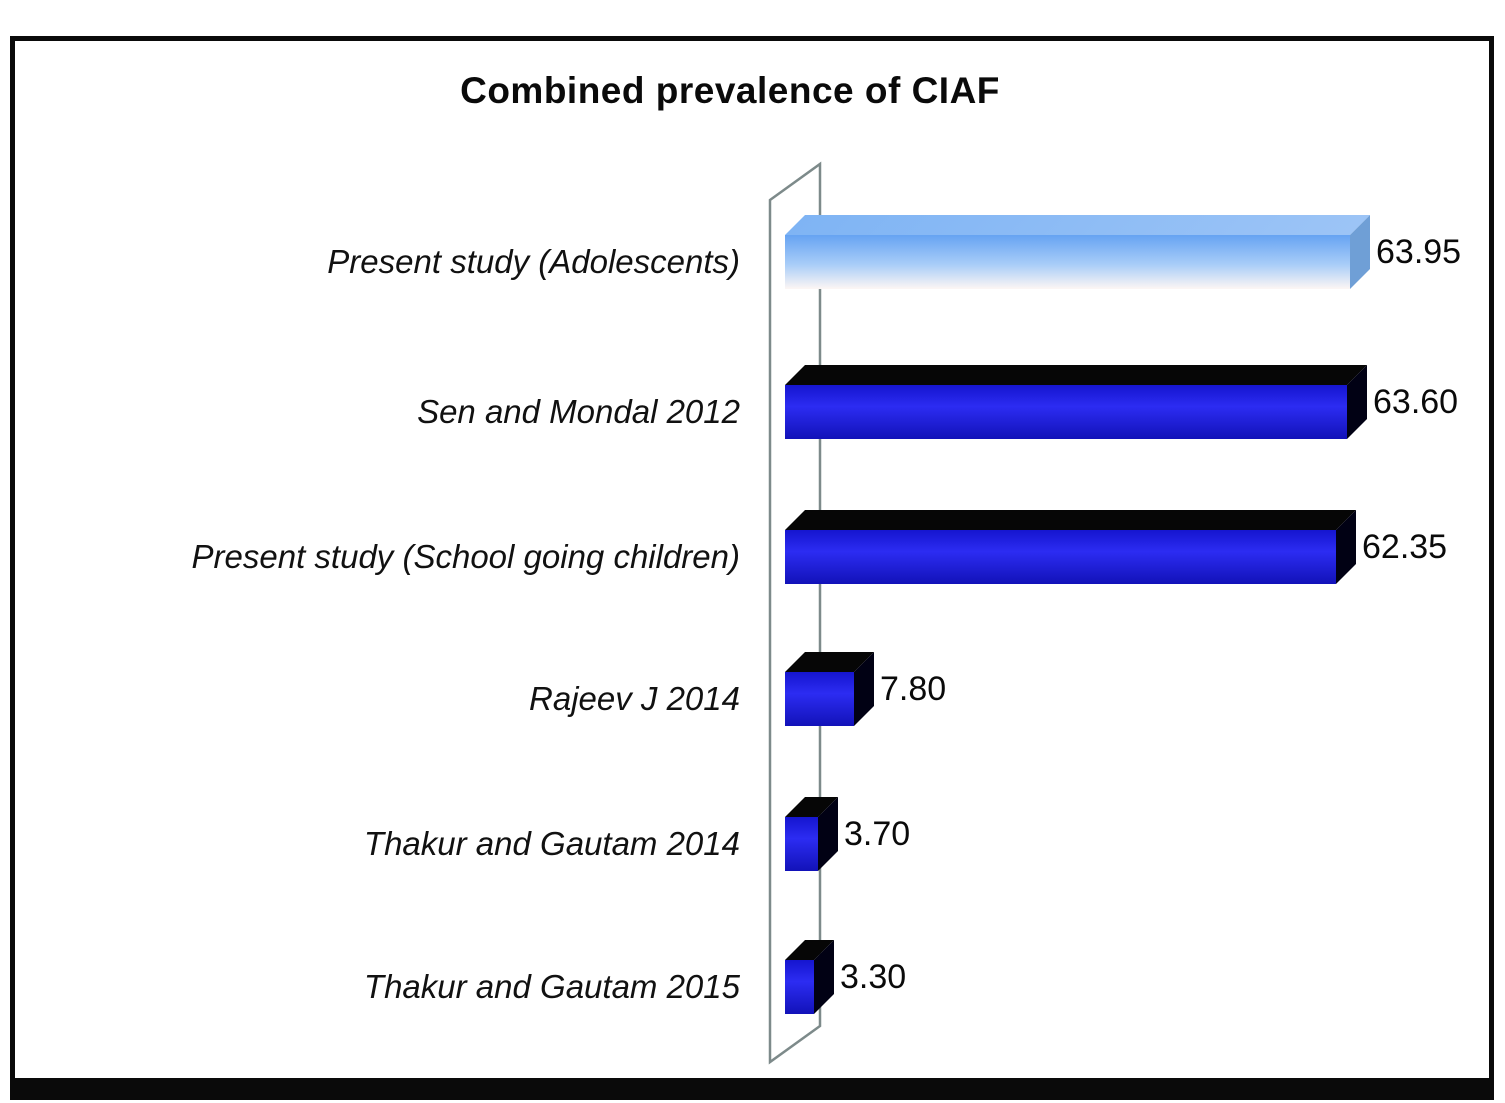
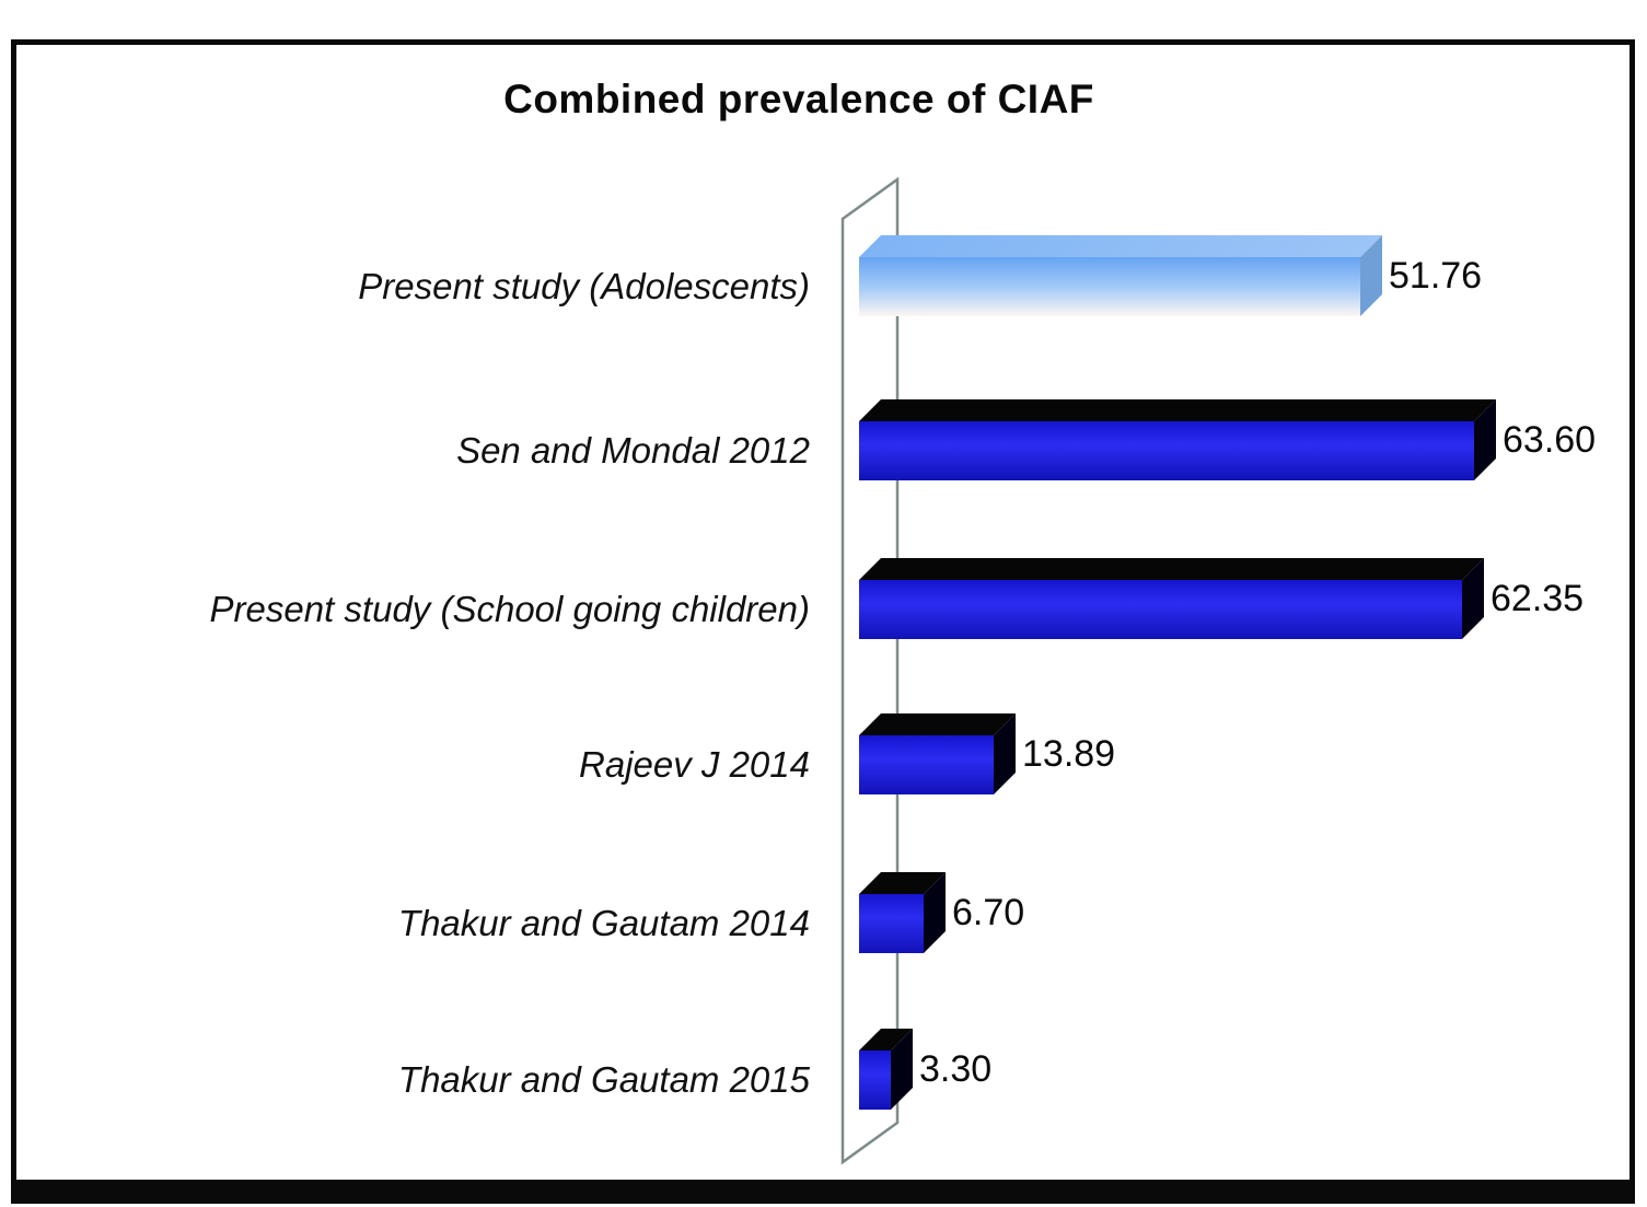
Present study (Adolescents): 63.95 -> 51.76
Rajeev J 2014: 7.80 -> 13.89
Thakur and Gautam 2014: 3.70 -> 6.70
